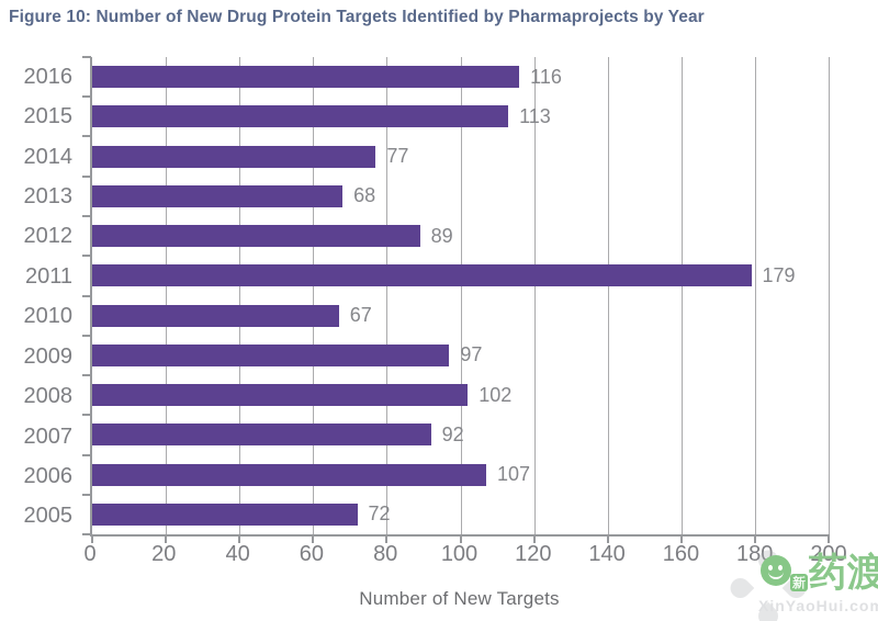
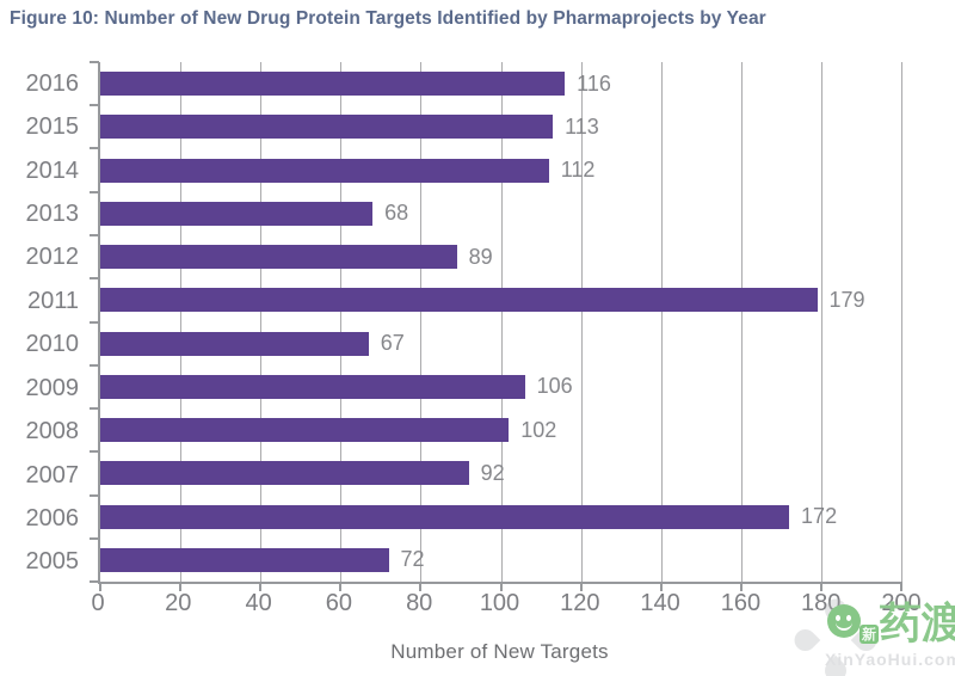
2014: 77 -> 112
2009: 97 -> 106
2006: 107 -> 172
